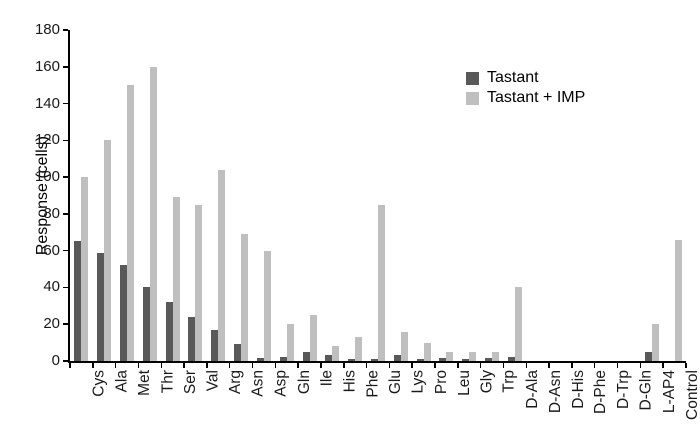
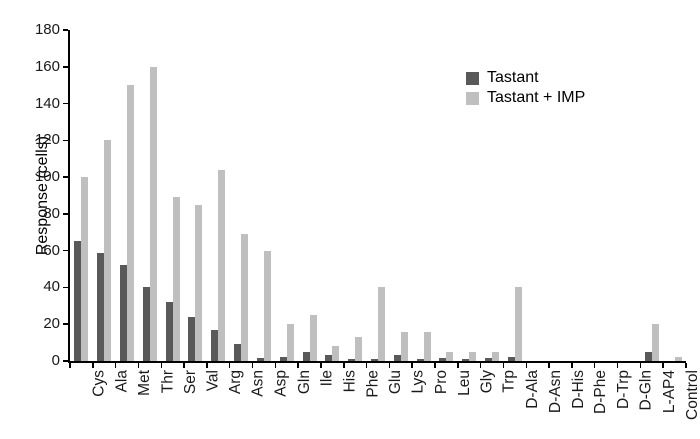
Tastant + IMP/Glu: 85 -> 40
Tastant + IMP/Pro: 10 -> 16
Tastant + IMP/Control: 66 -> 2
